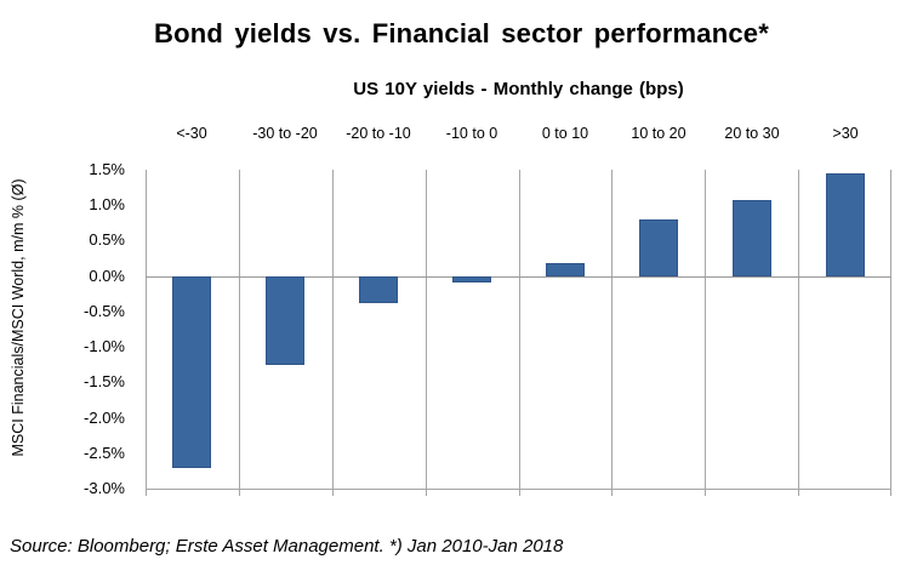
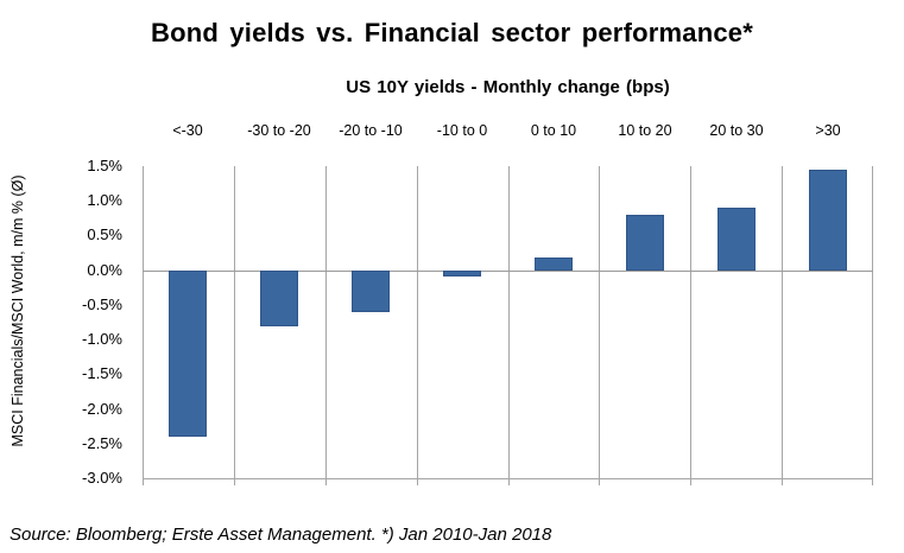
<-30: -2.7% -> -2.4%
-30 to -20: -1.2% -> -0.8%
-20 to -10: -0.4% -> -0.6%
20 to 30: 1.1% -> 0.9%
